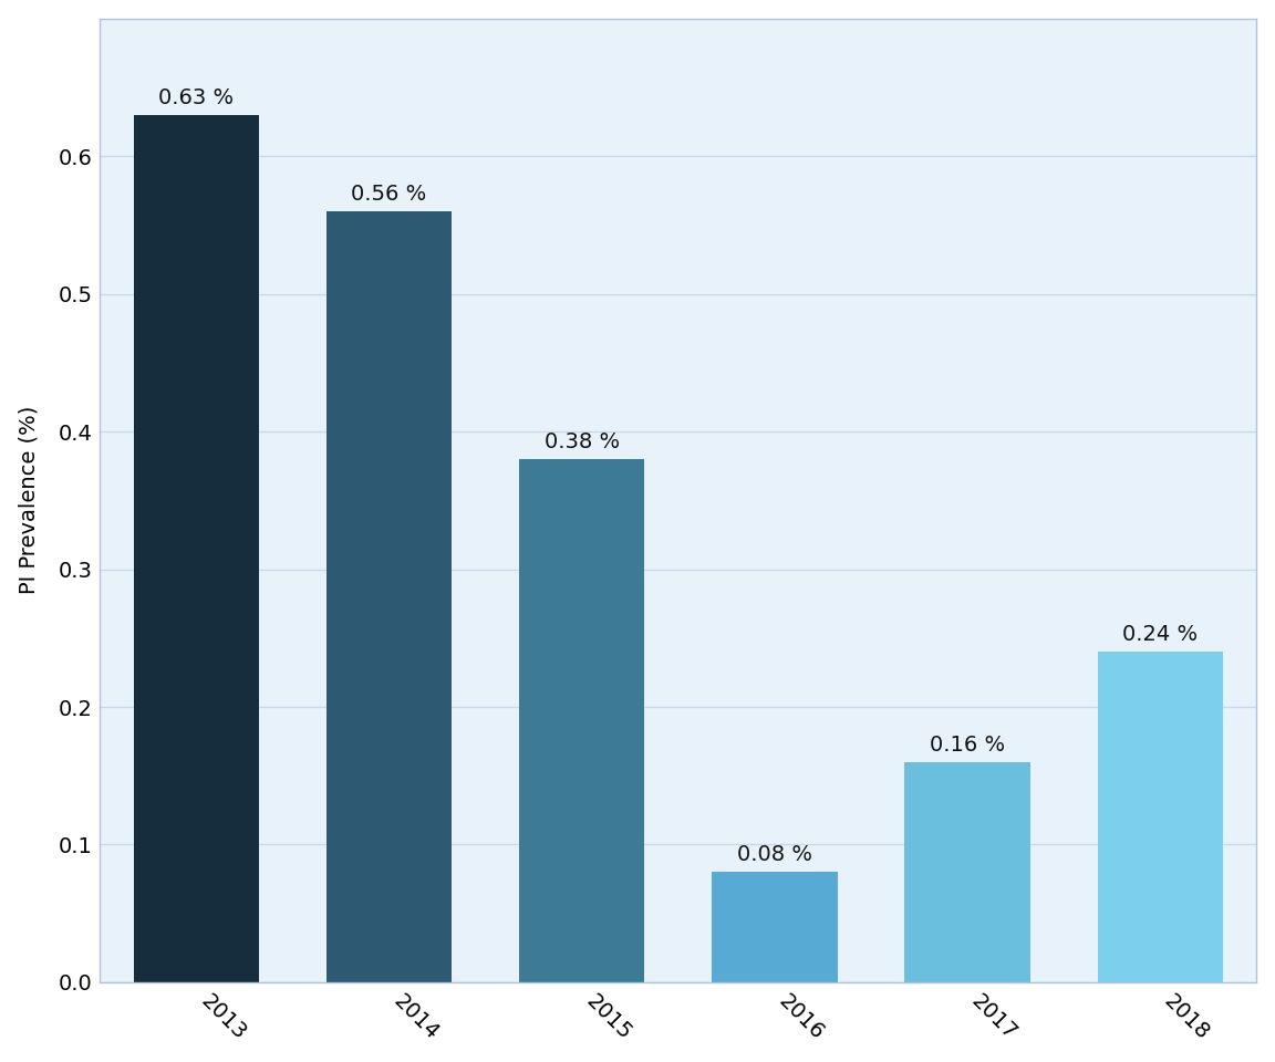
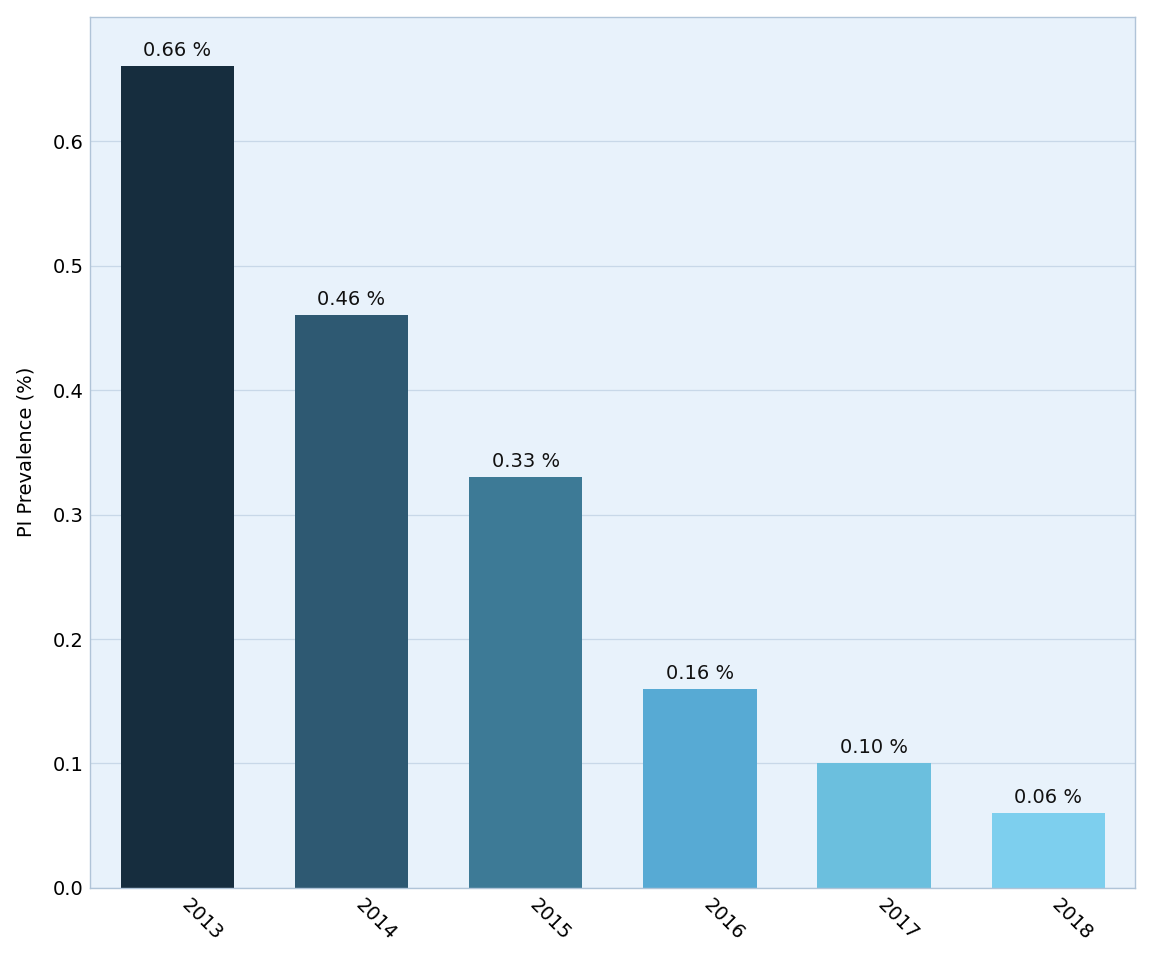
2013: 0.63 -> 0.66
2014: 0.56 -> 0.46
2015: 0.38 -> 0.33
2016: 0.08 -> 0.16
2017: 0.16 -> 0.10
2018: 0.24 -> 0.06
